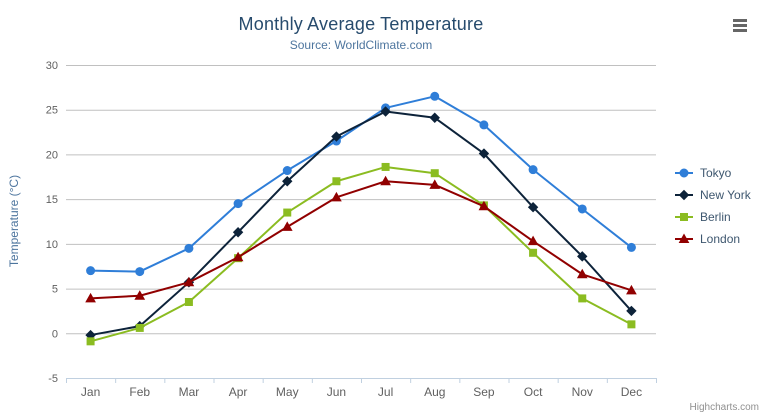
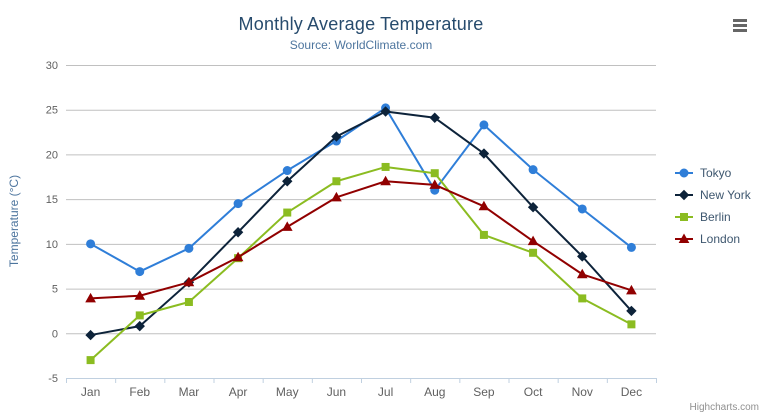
Tokyo/Jan: 7 -> 10
Berlin/Jan: -1 -> -3
Berlin/Feb: 1 -> 2
Tokyo/Aug: 26 -> 16
Berlin/Sep: 14 -> 11
